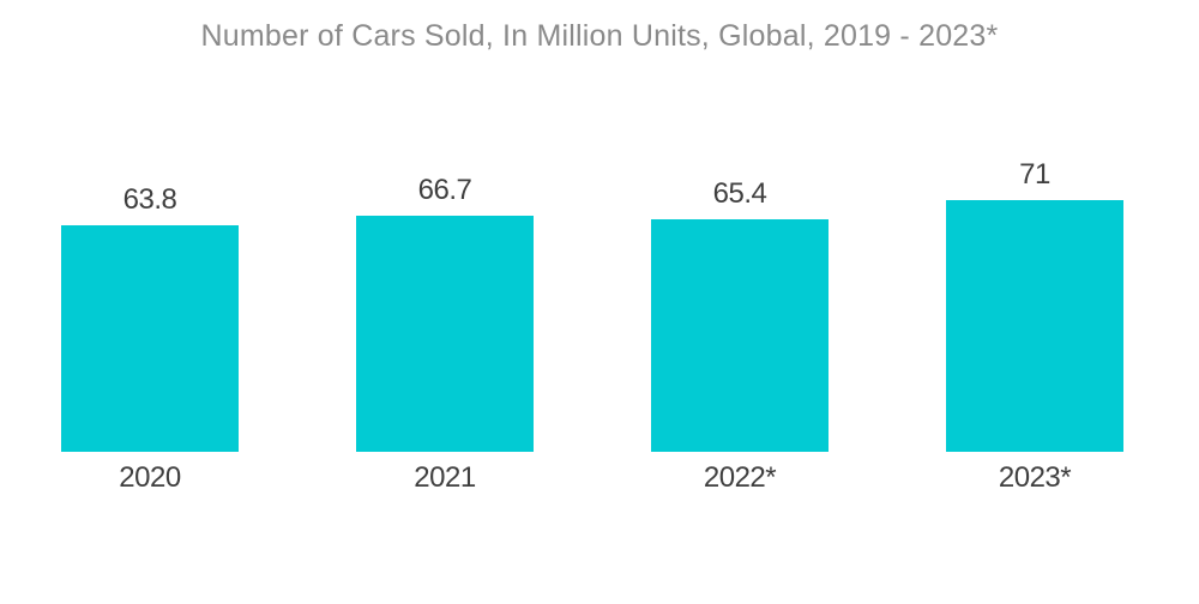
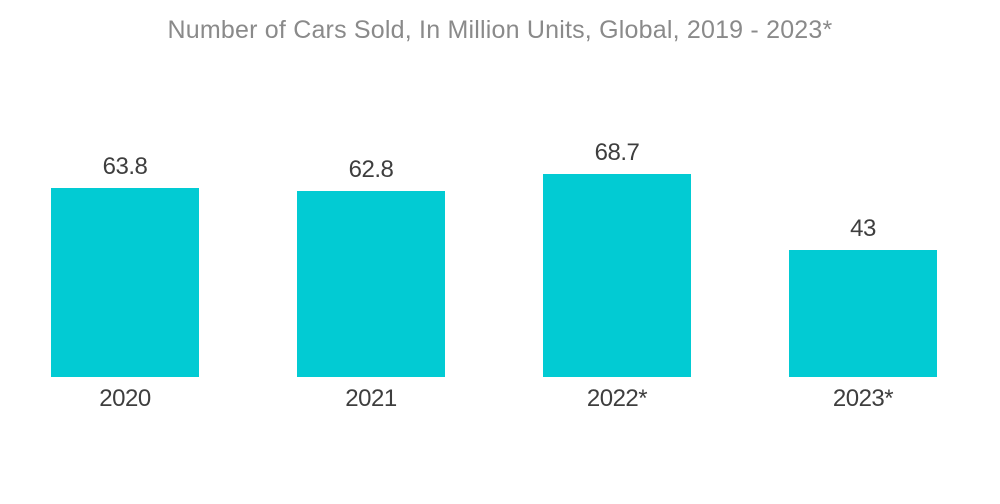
2021: 66.7 -> 62.8
2022*: 65.4 -> 68.7
2023*: 71 -> 43
